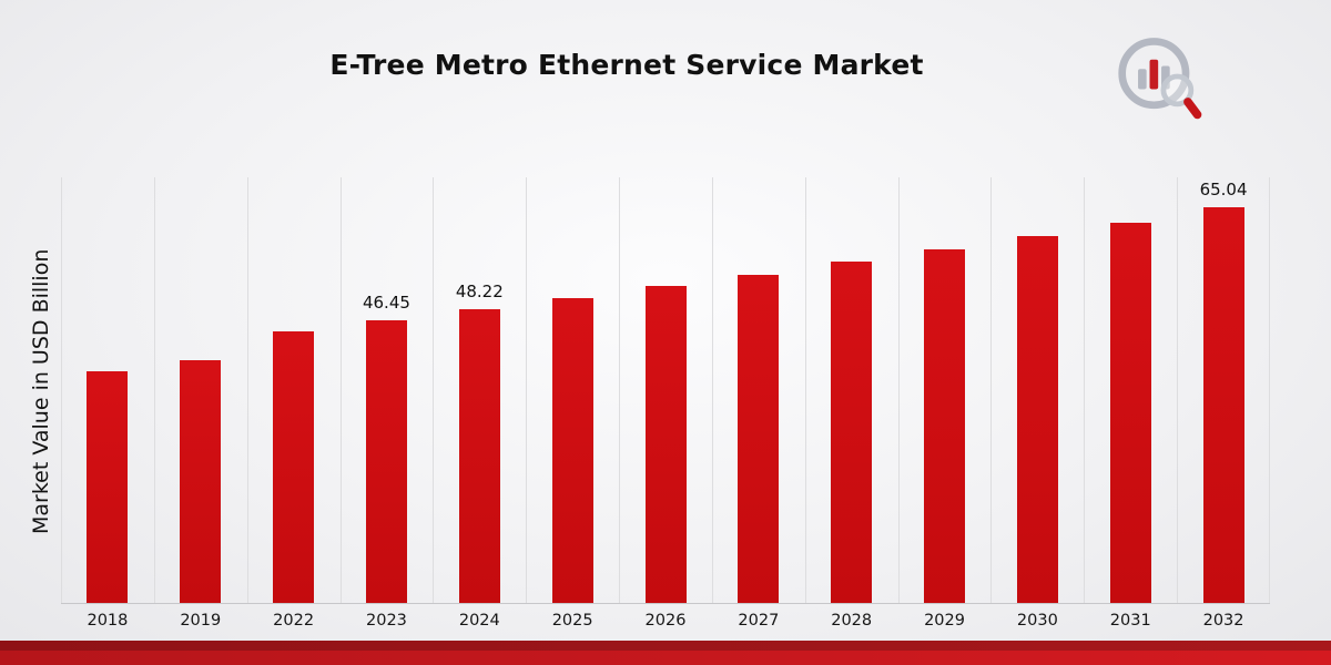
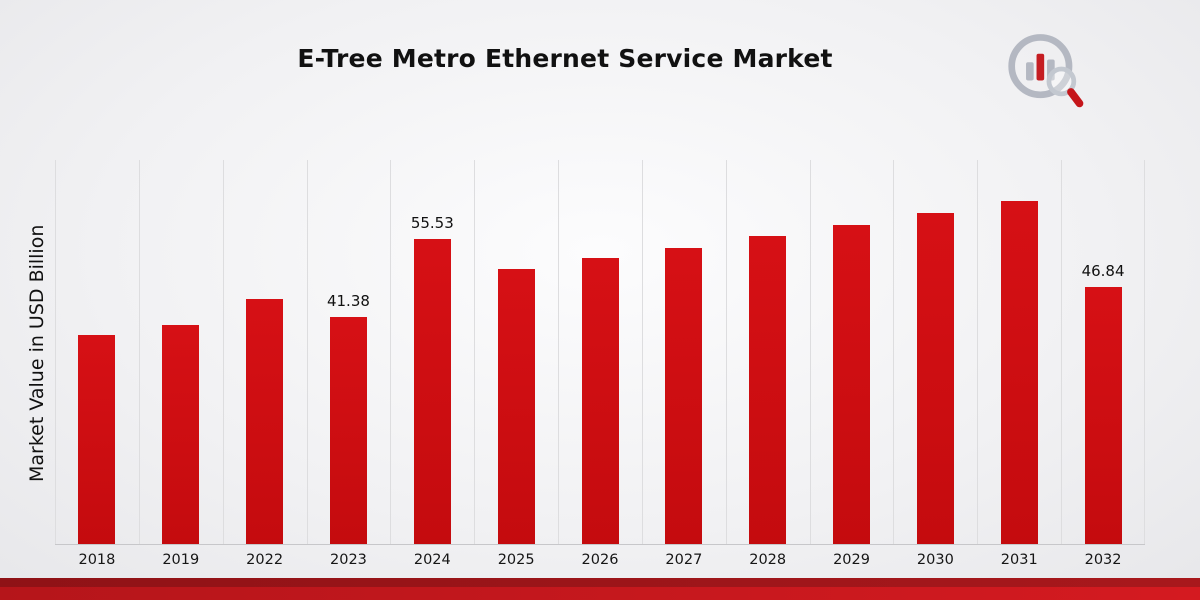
2023: 46.45 -> 41.38
2024: 48.22 -> 55.53
2032: 65.04 -> 46.84
